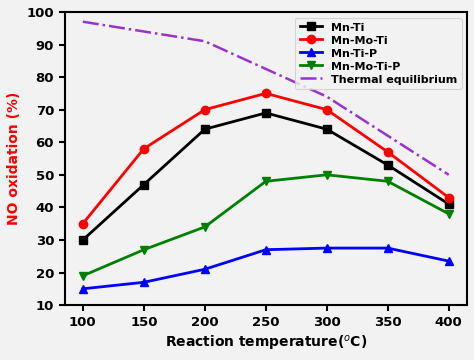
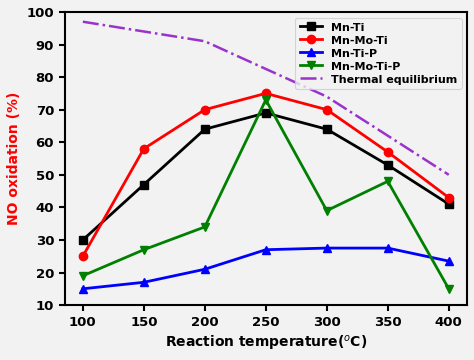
Mn-Mo-Ti/100: 35 -> 25
Mn-Mo-Ti-P/250: 48 -> 73
Mn-Mo-Ti-P/300: 50 -> 39
Mn-Mo-Ti-P/400: 38 -> 15
